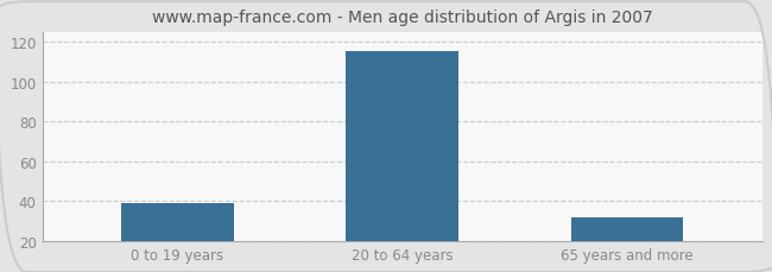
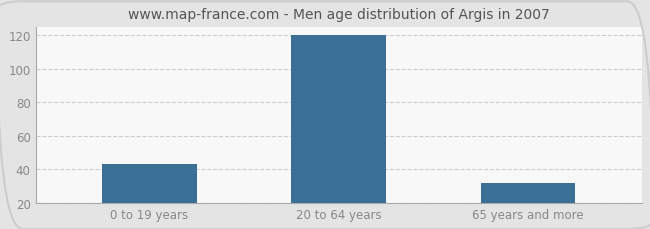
0 to 19 years: 39 -> 43
20 to 64 years: 115 -> 120
